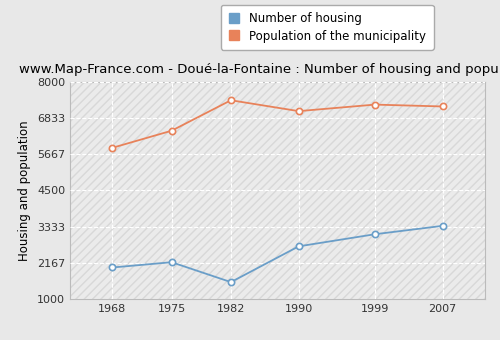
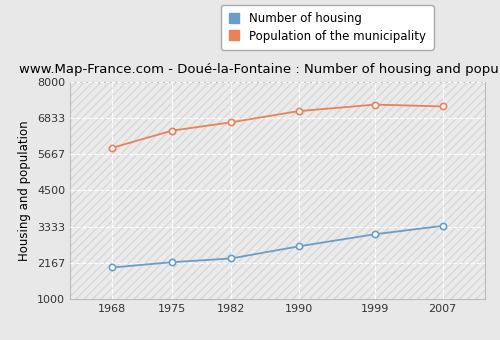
Number of housing/1982: 1550 -> 2310
Population of the municipality/1982: 7400 -> 6690
